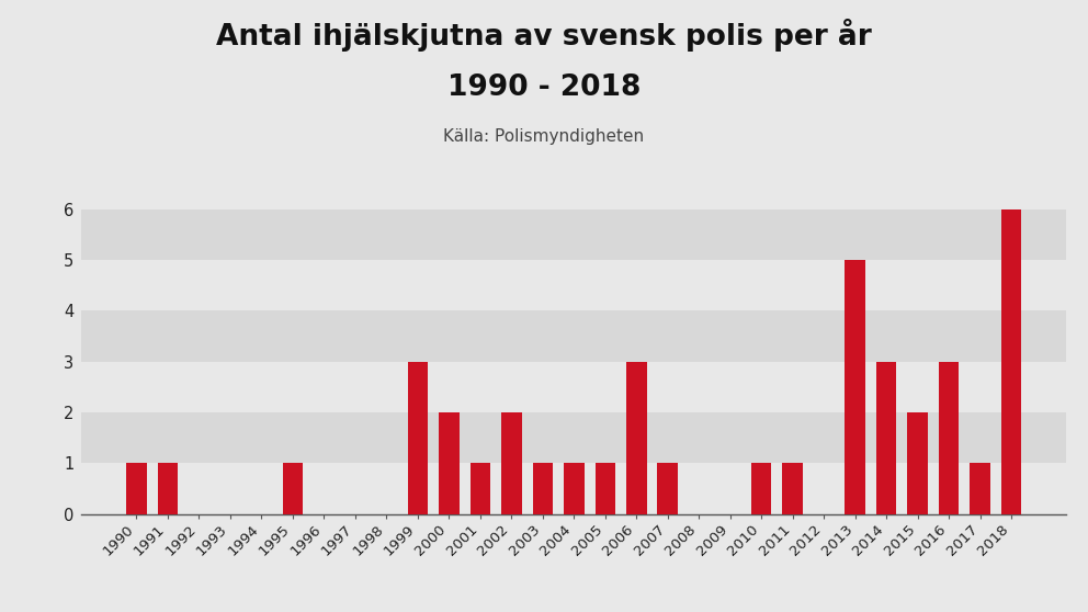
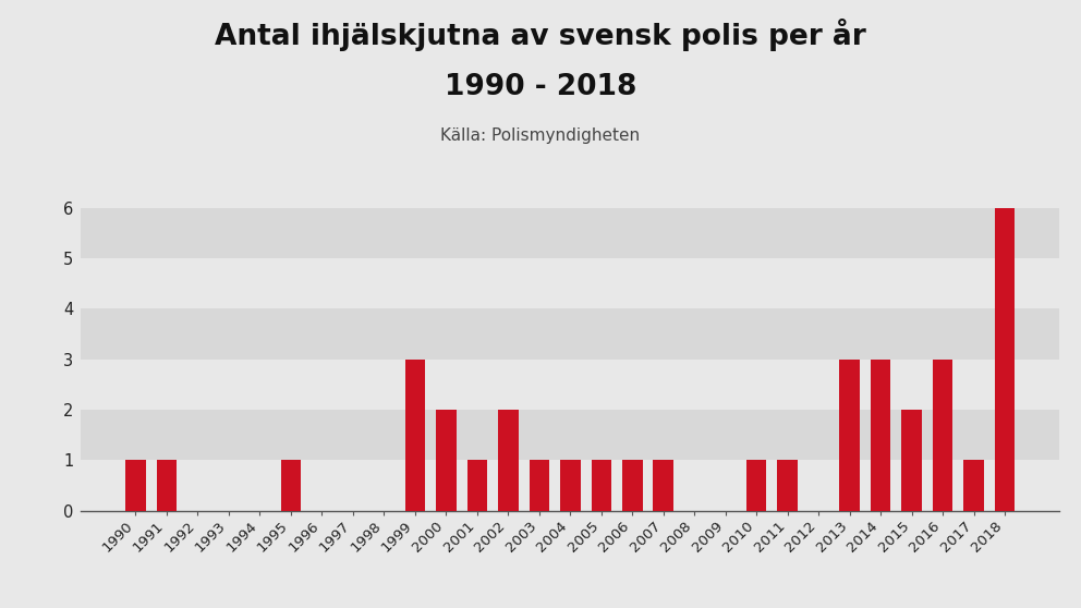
2006: 3 -> 1
2013: 5 -> 3
